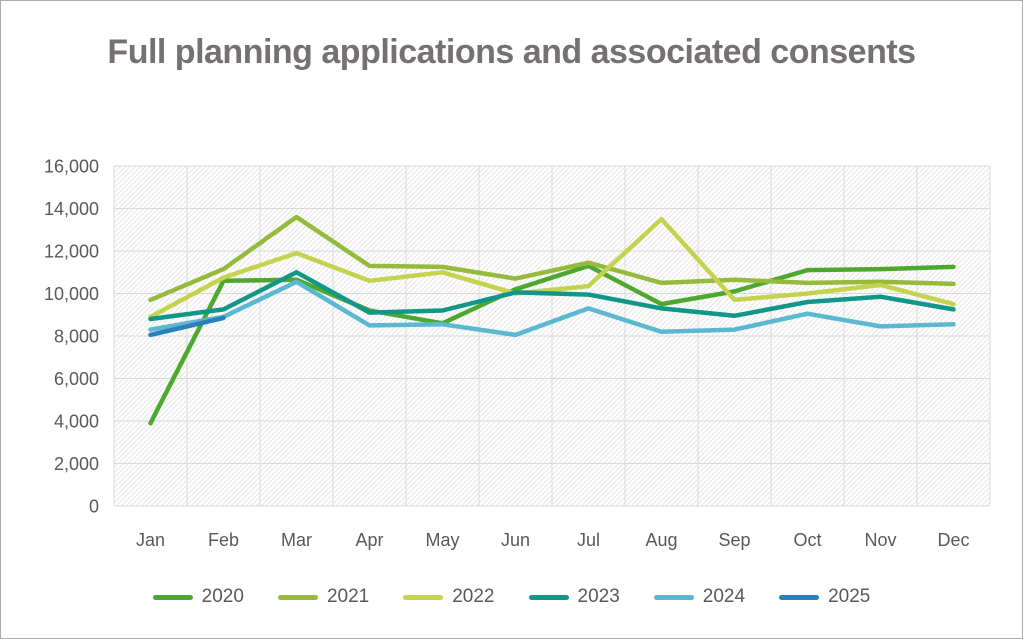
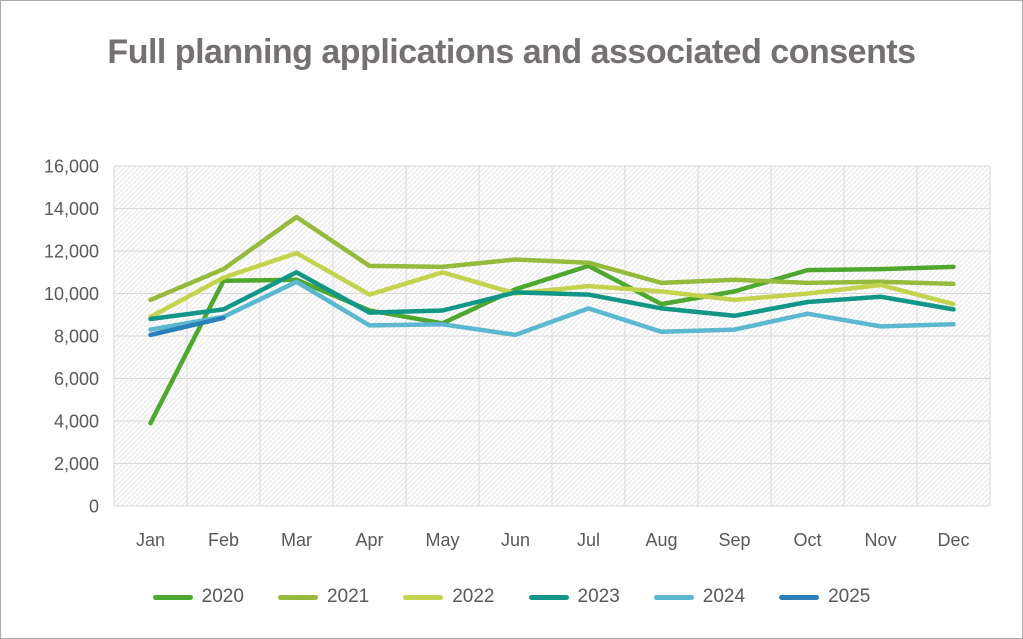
2022/Apr: 10600 -> 10000
2021/Jun: 10700 -> 11600
2022/Aug: 13500 -> 10100
